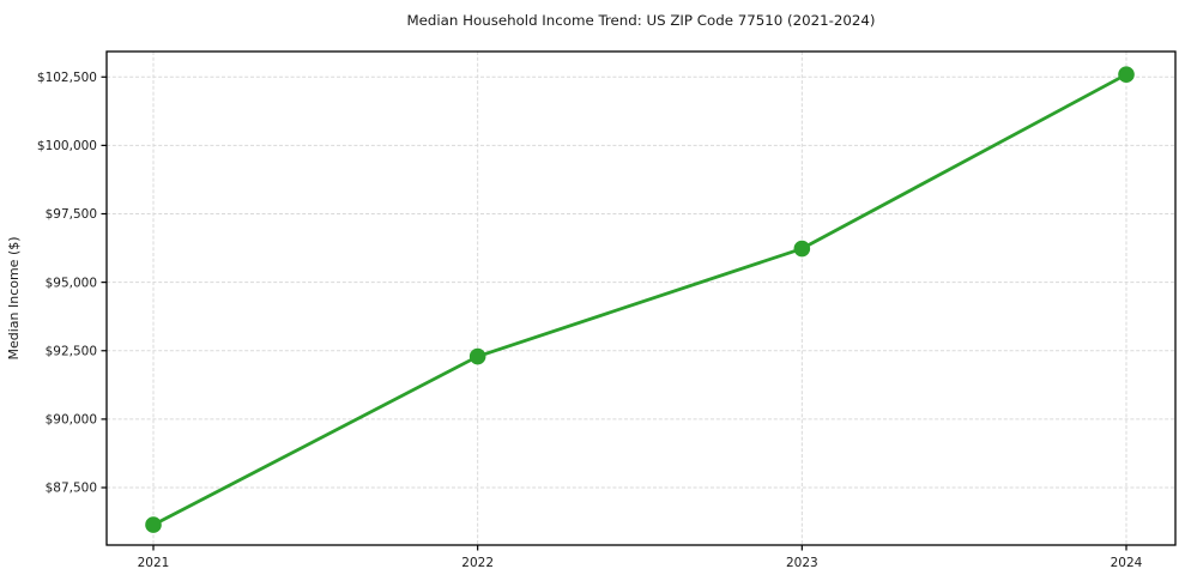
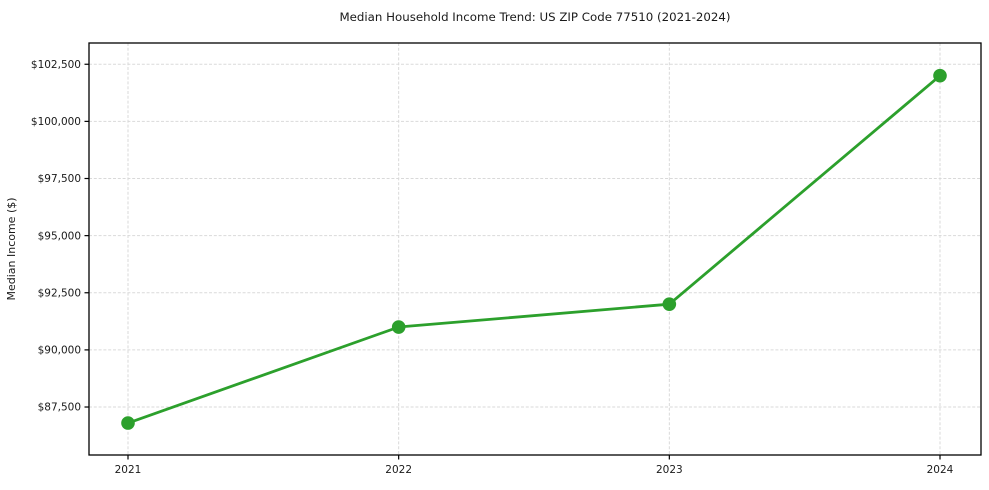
2021: $86100 -> $86800
2022: $92300 -> $91000
2023: $96200 -> $92000
2024: $102600 -> $102000
